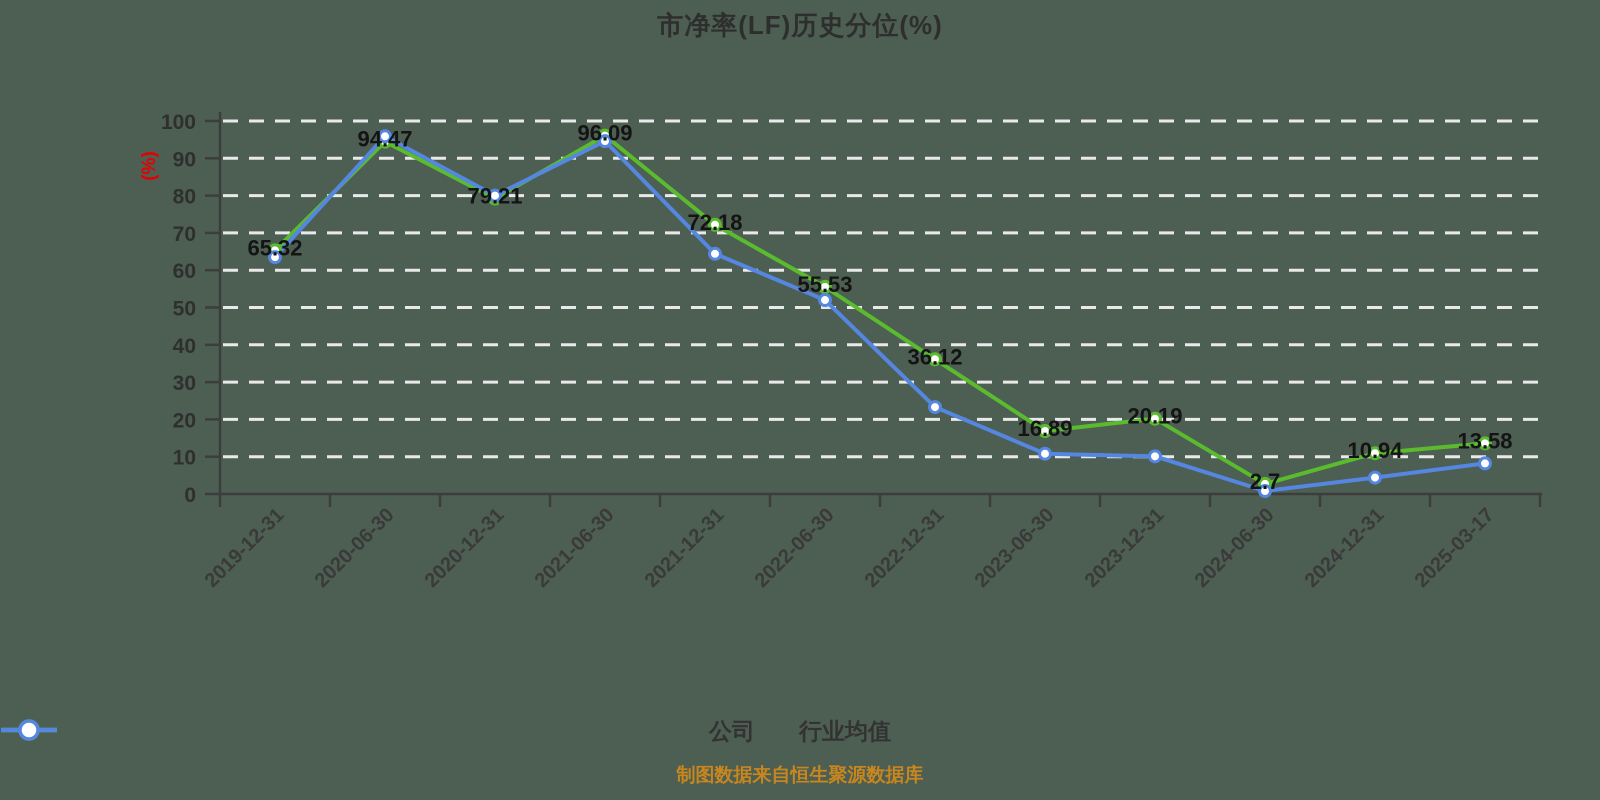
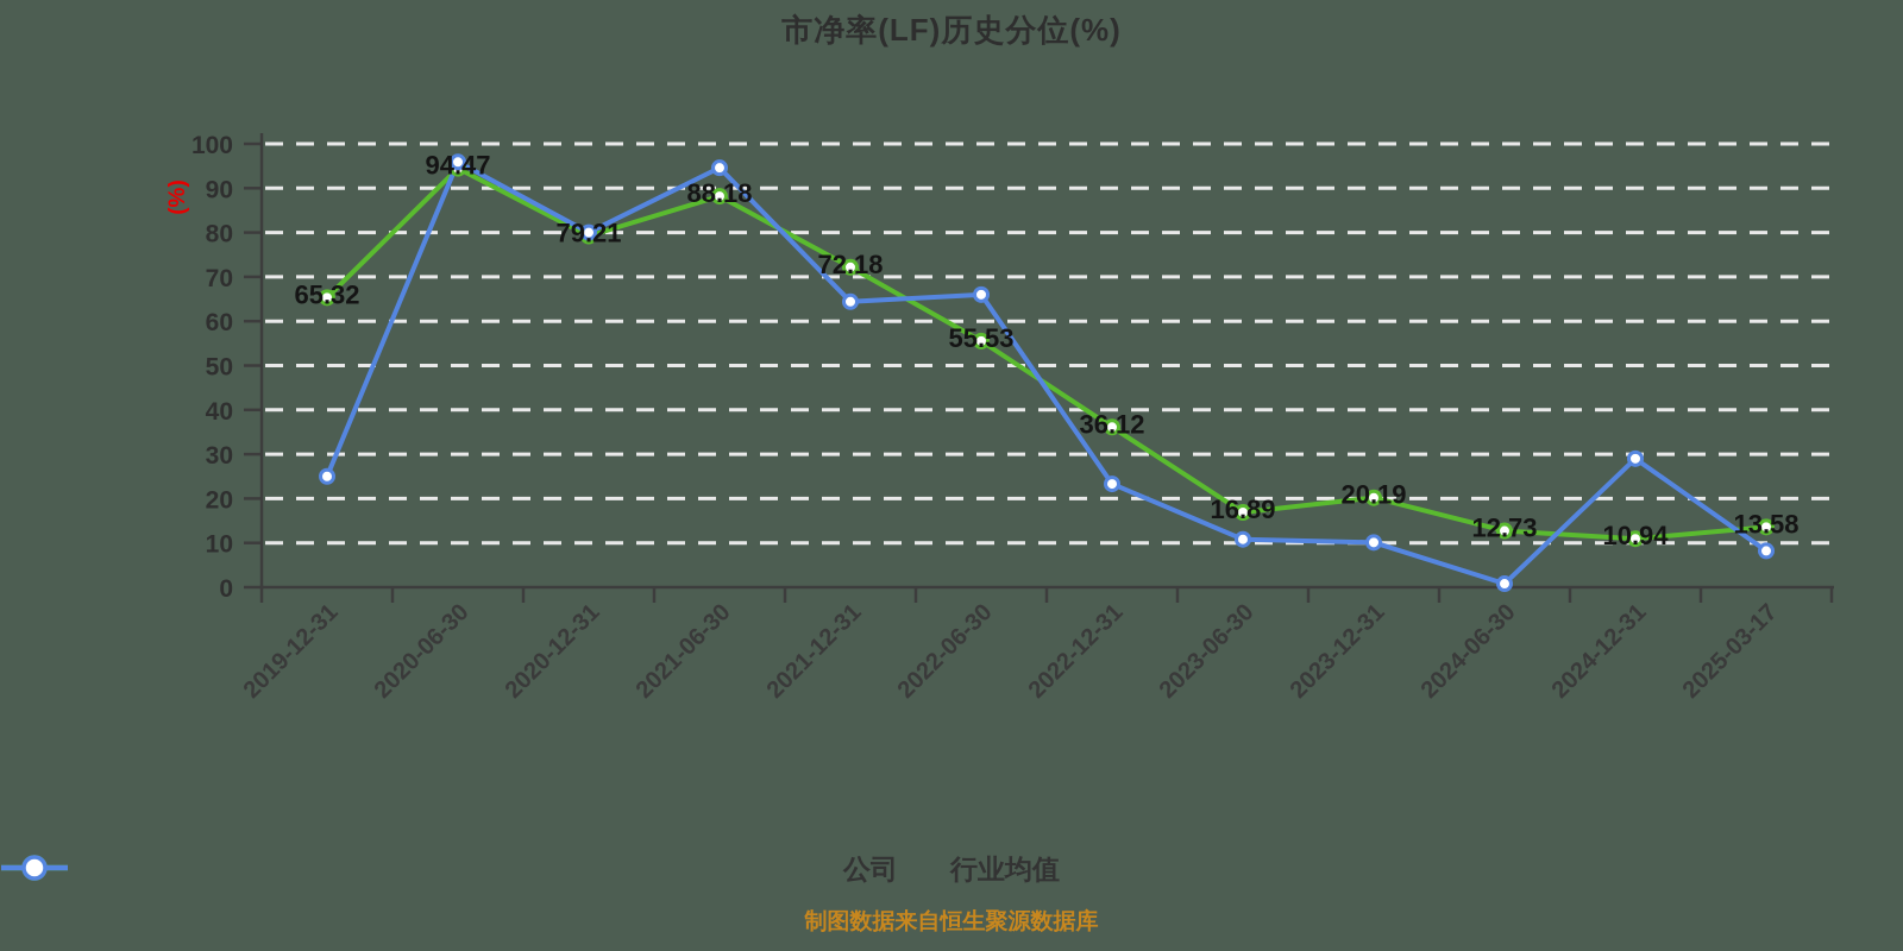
行业均值/2019-12-31: 64 -> 25
公司/2021-06-30: 96.09 -> 88.18
行业均值/2022-06-30: 52 -> 66
公司/2024-06-30: 2.7 -> 12.73
行业均值/2024-12-31: 4 -> 29
